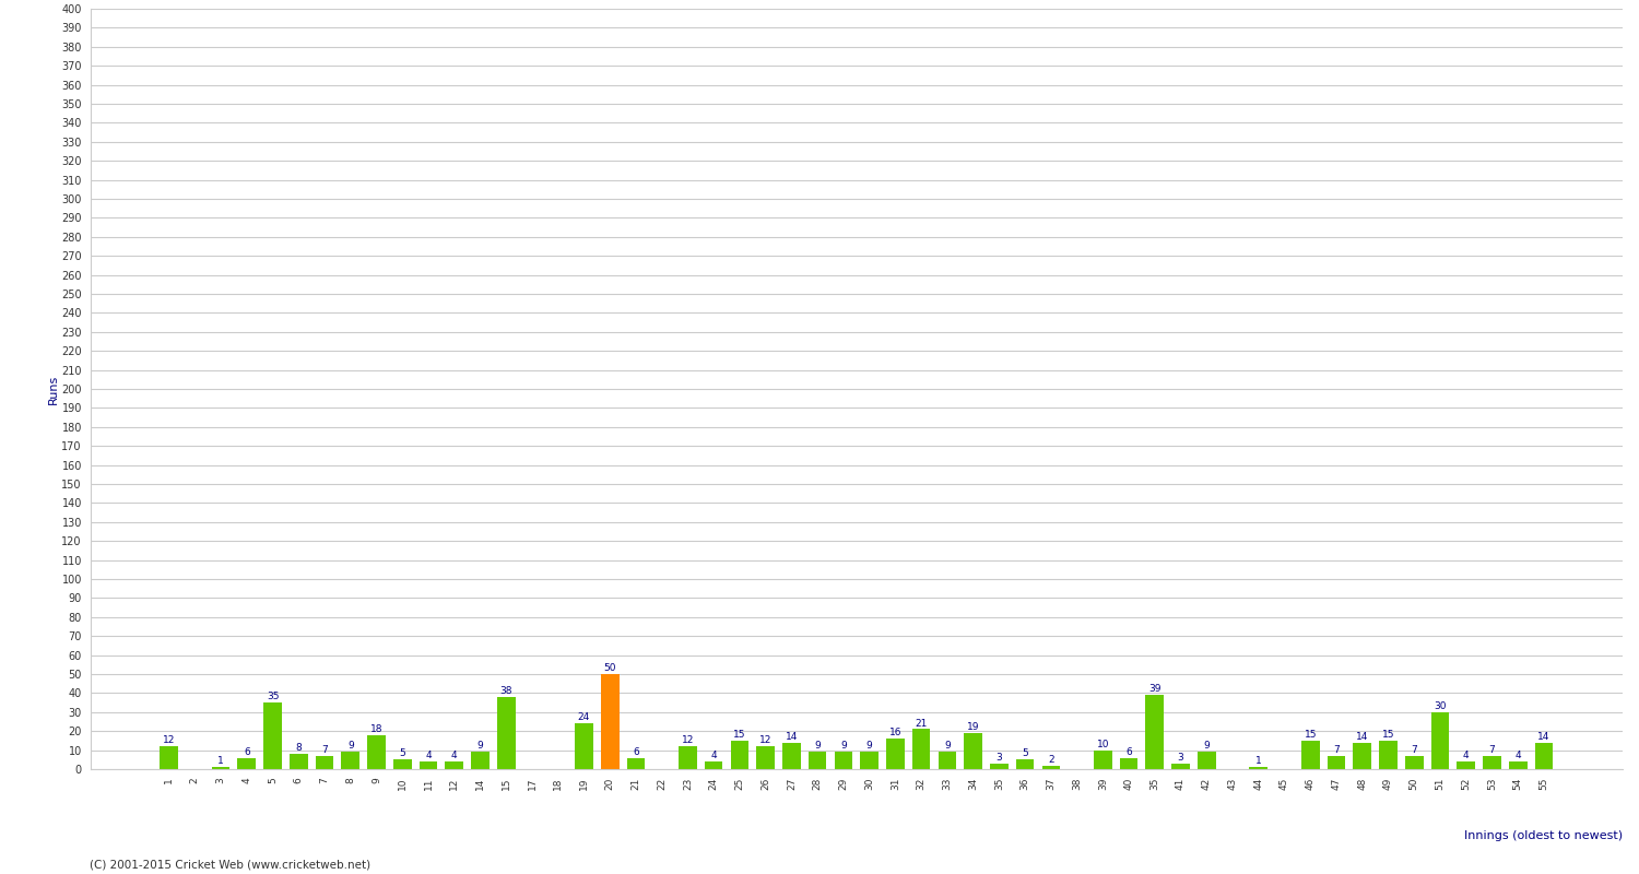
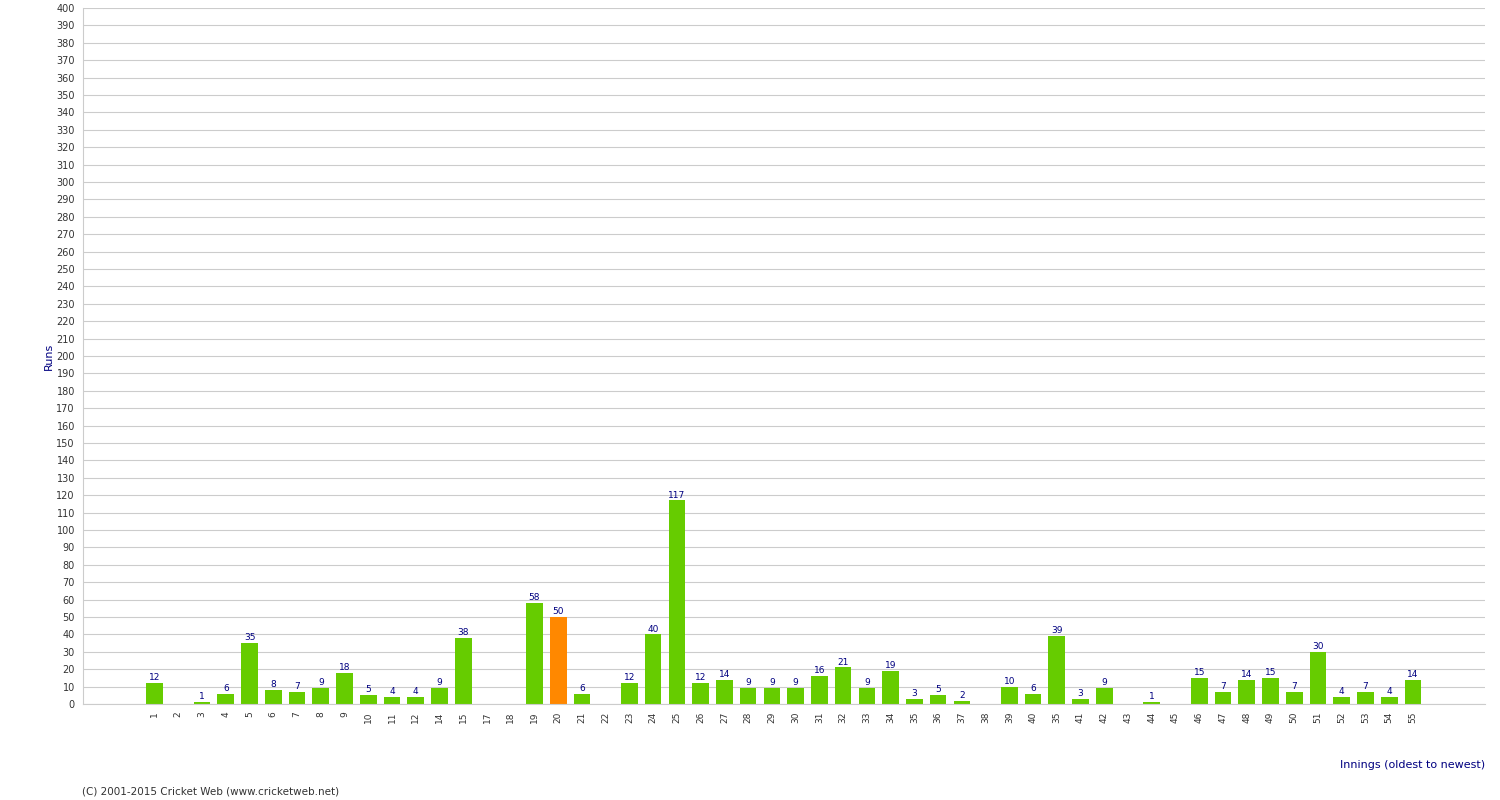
19: 24 -> 58
24: 4 -> 40
25: 15 -> 117
